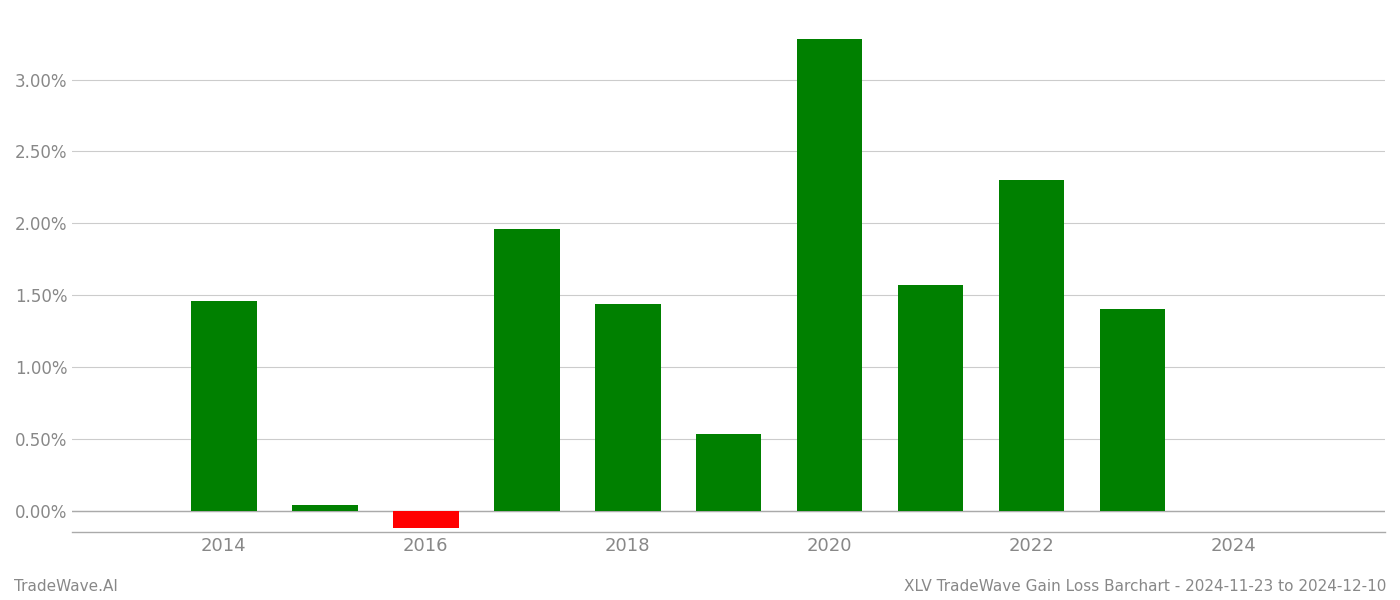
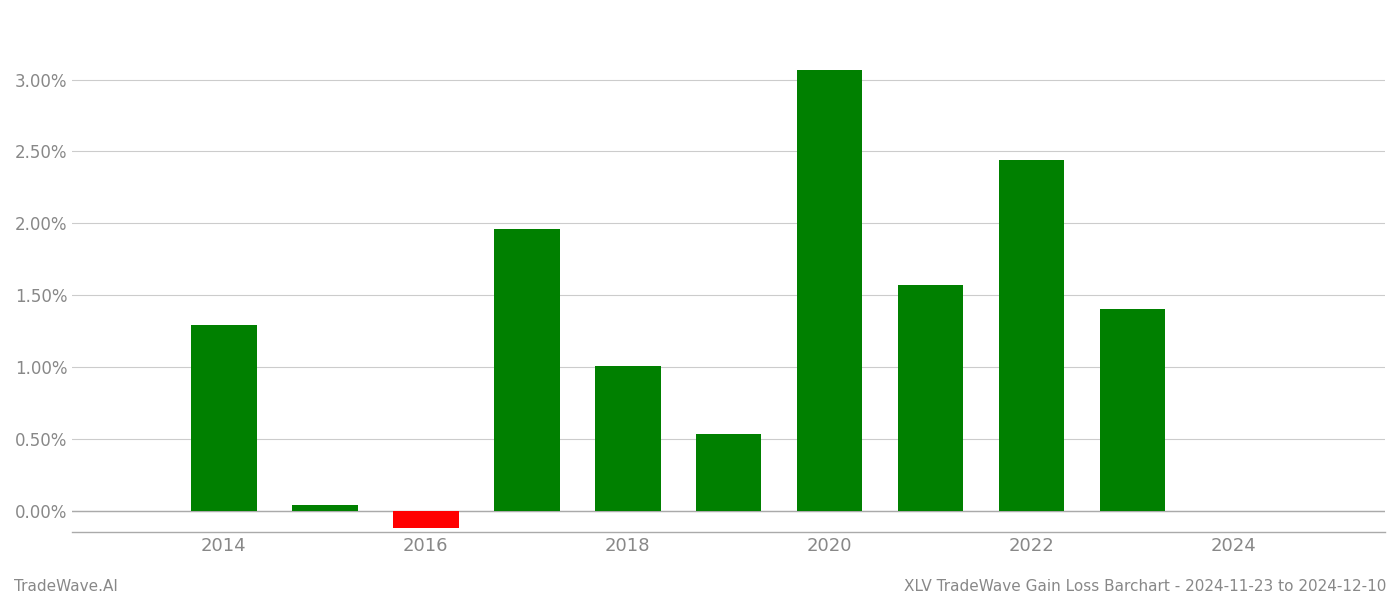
2014: 1.46% -> 1.29%
2018: 1.44% -> 1.01%
2020: 3.28% -> 3.07%
2022: 2.30% -> 2.44%
